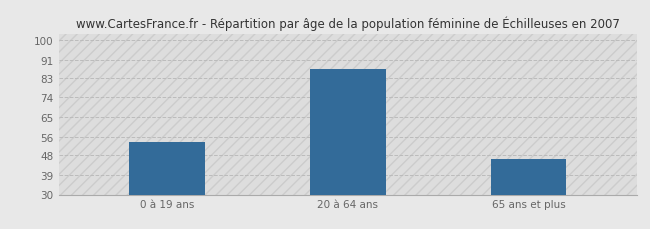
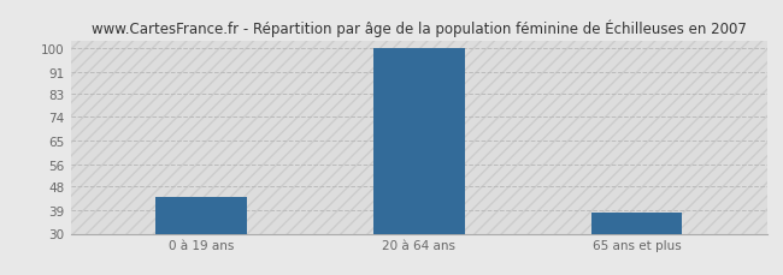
0 à 19 ans: 54 -> 44
20 à 64 ans: 87 -> 100
65 ans et plus: 46 -> 38
